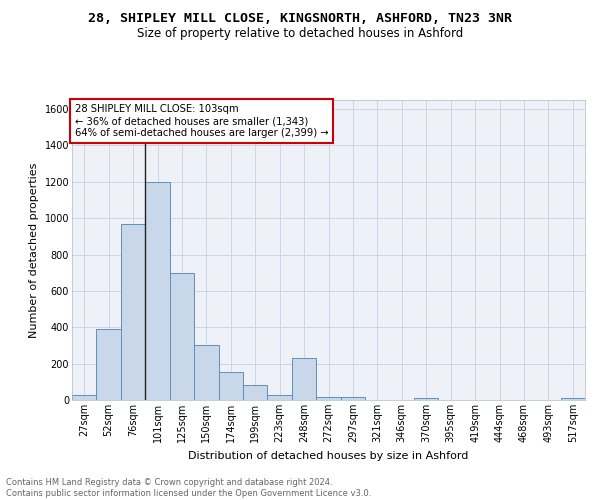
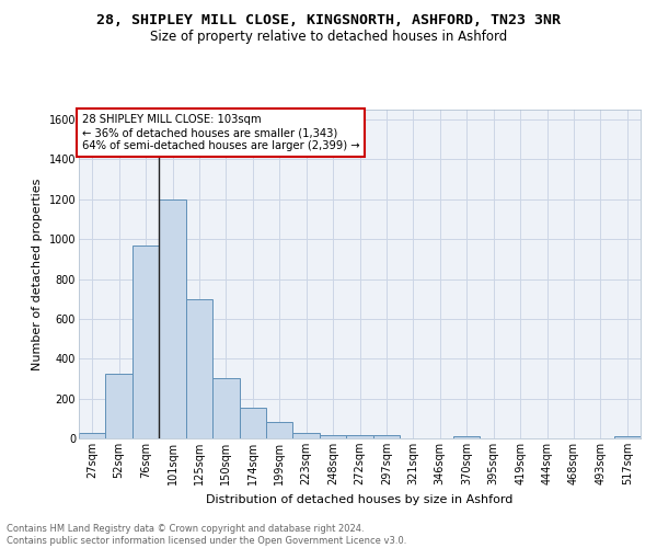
52sqm: 390 -> 320
248sqm: 230 -> 20
